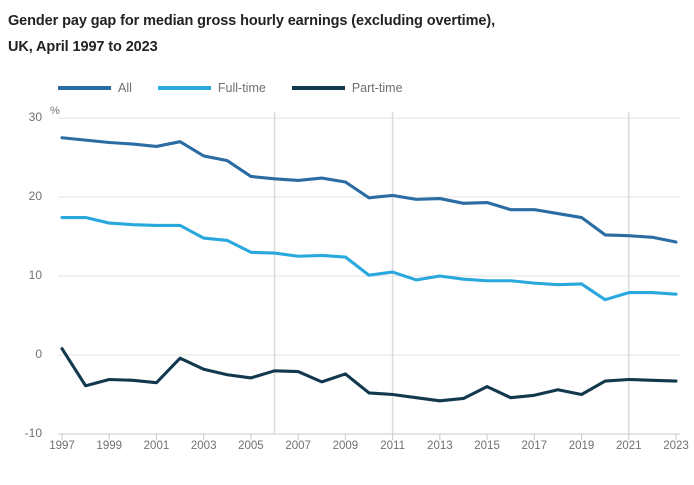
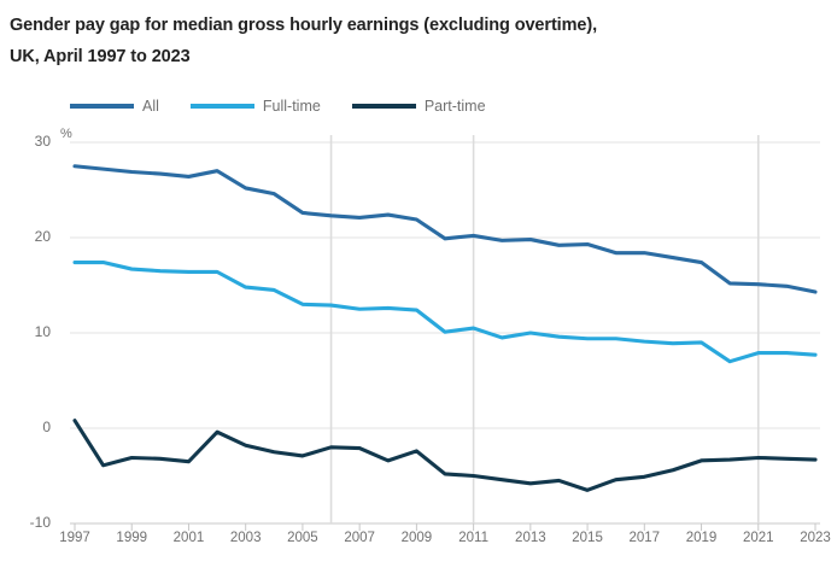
Part-time/2015: -4 -> -6
Part-time/2019: -5 -> -3
